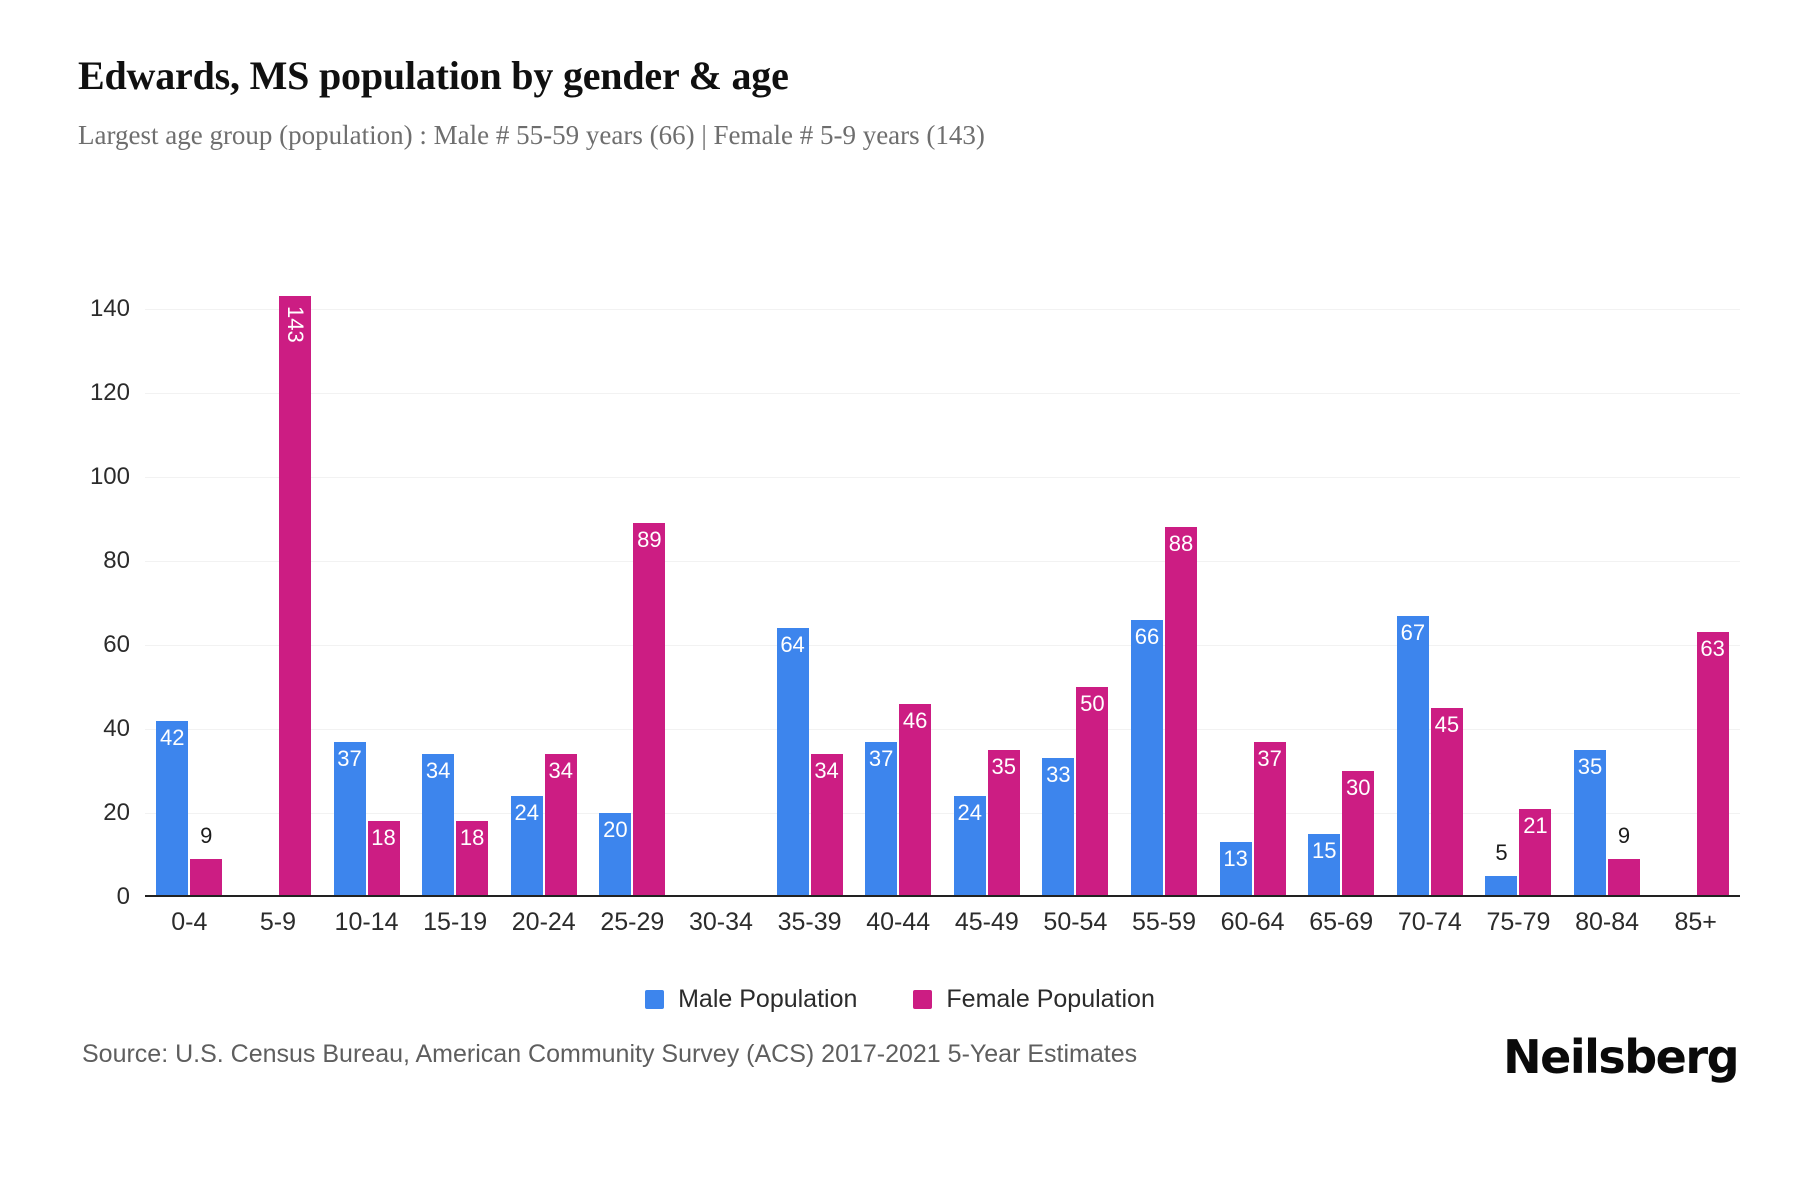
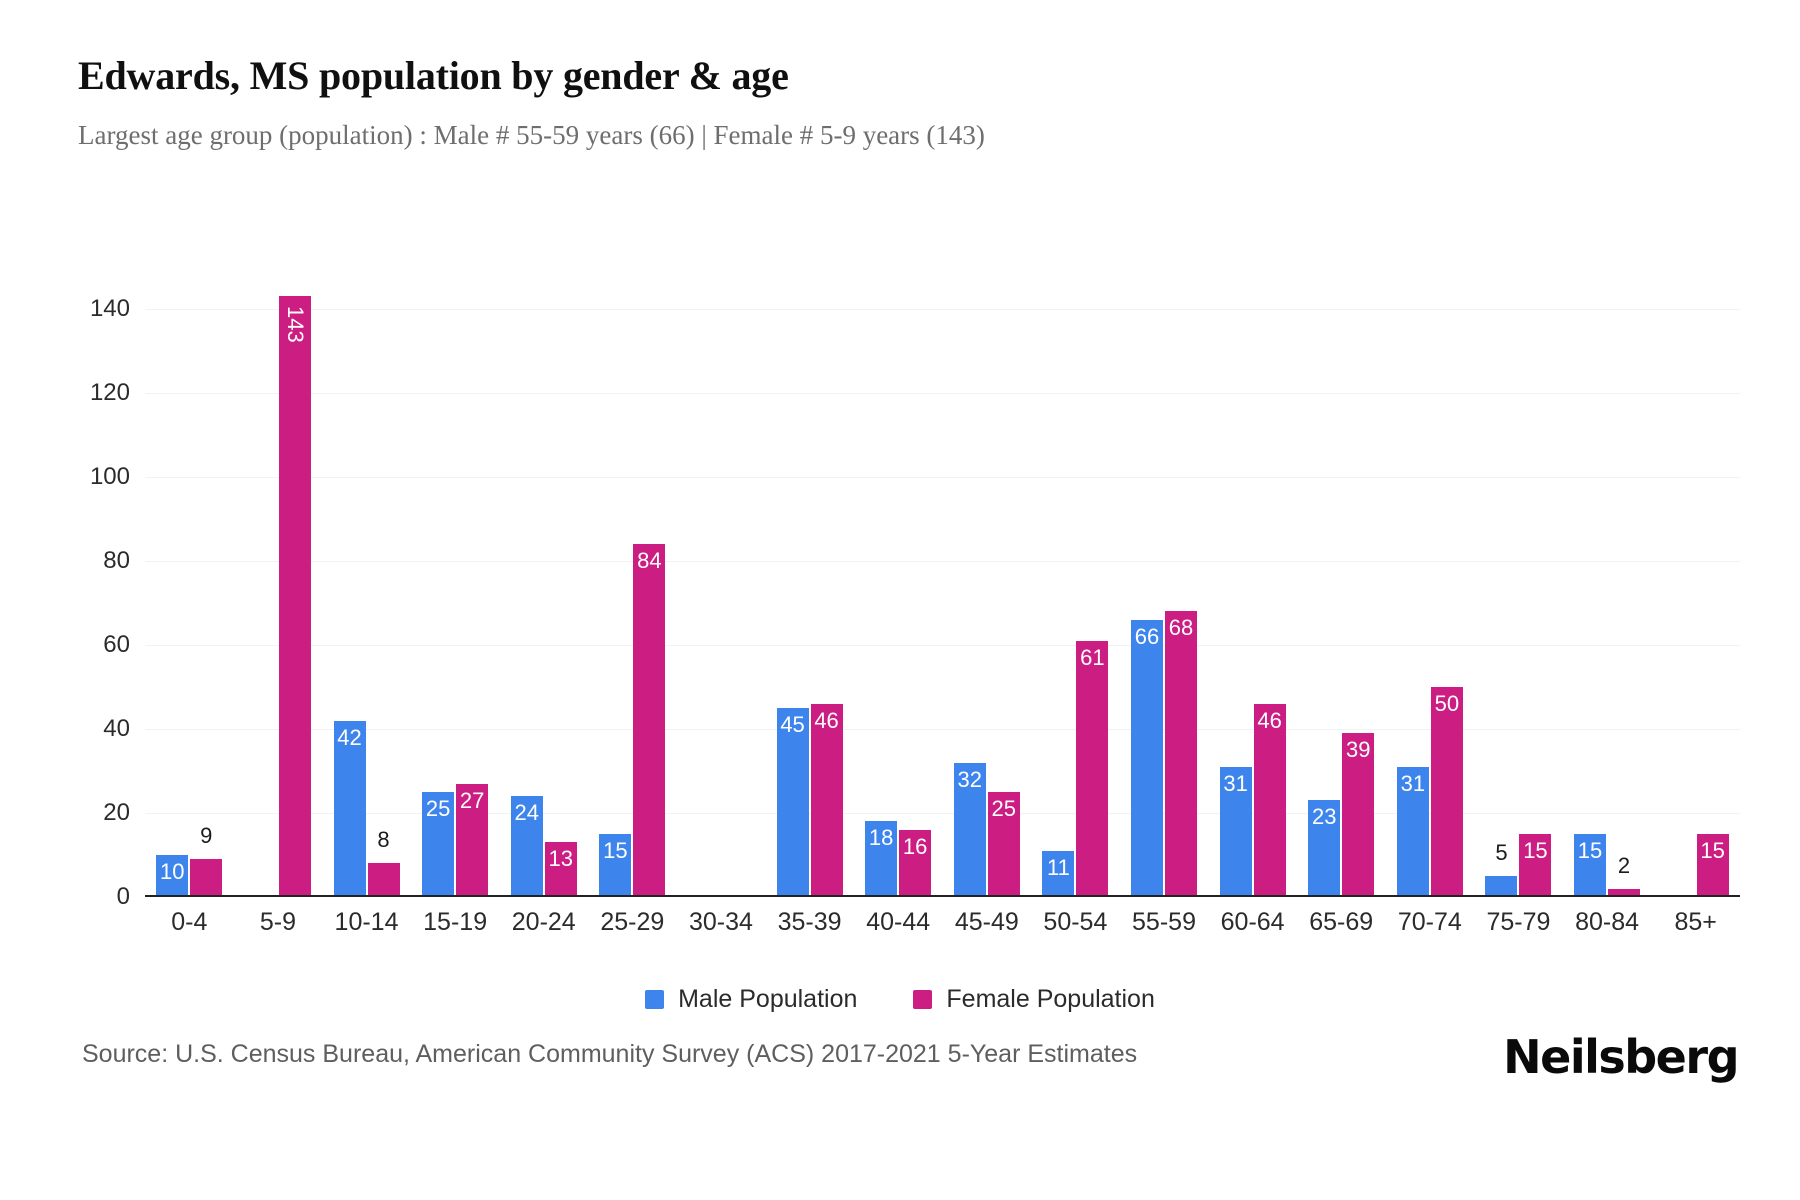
Male Population/0-4: 42 -> 10
Male Population/10-14: 37 -> 42
Female Population/10-14: 18 -> 8
Male Population/15-19: 34 -> 25
Female Population/15-19: 18 -> 27
Female Population/20-24: 34 -> 13
Male Population/25-29: 20 -> 15
Female Population/25-29: 89 -> 84
Male Population/35-39: 64 -> 45
Female Population/35-39: 34 -> 46
Male Population/40-44: 37 -> 18
Female Population/40-44: 46 -> 16
Male Population/45-49: 24 -> 32
Female Population/45-49: 35 -> 25
Male Population/50-54: 33 -> 11
Female Population/50-54: 50 -> 61
Female Population/55-59: 88 -> 68
Male Population/60-64: 13 -> 31
Female Population/60-64: 37 -> 46
Male Population/65-69: 15 -> 23
Female Population/65-69: 30 -> 39
Male Population/70-74: 67 -> 31
Female Population/70-74: 45 -> 50
Female Population/75-79: 21 -> 15
Male Population/80-84: 35 -> 15
Female Population/80-84: 9 -> 2
Female Population/85+: 63 -> 15
